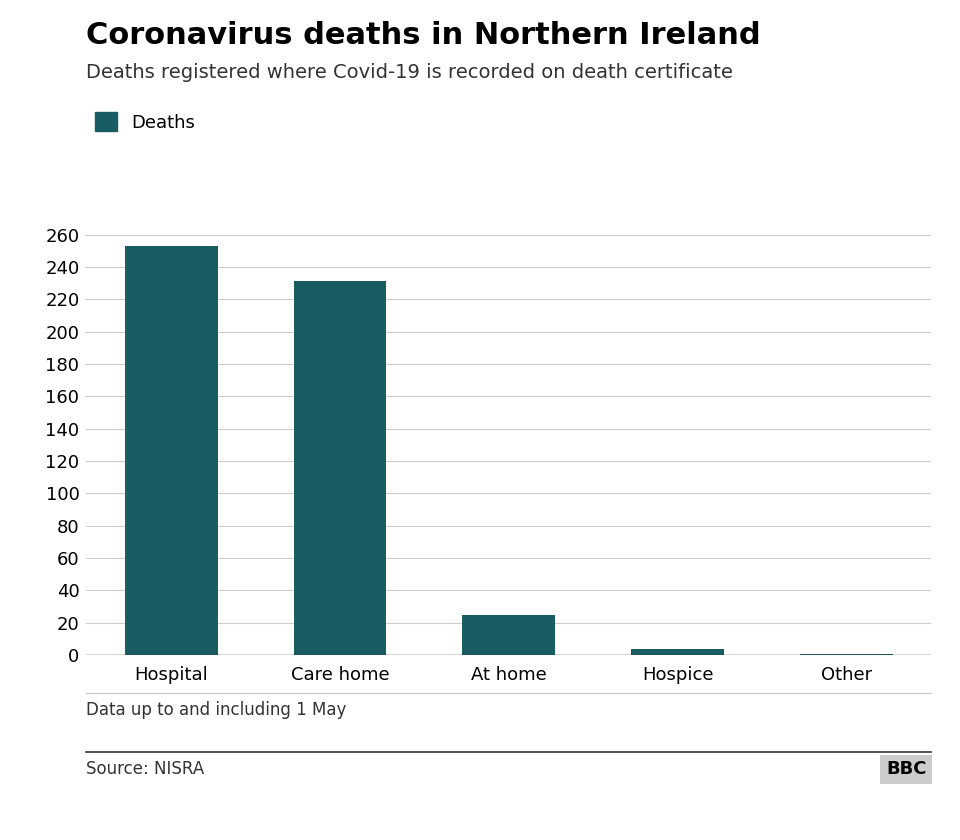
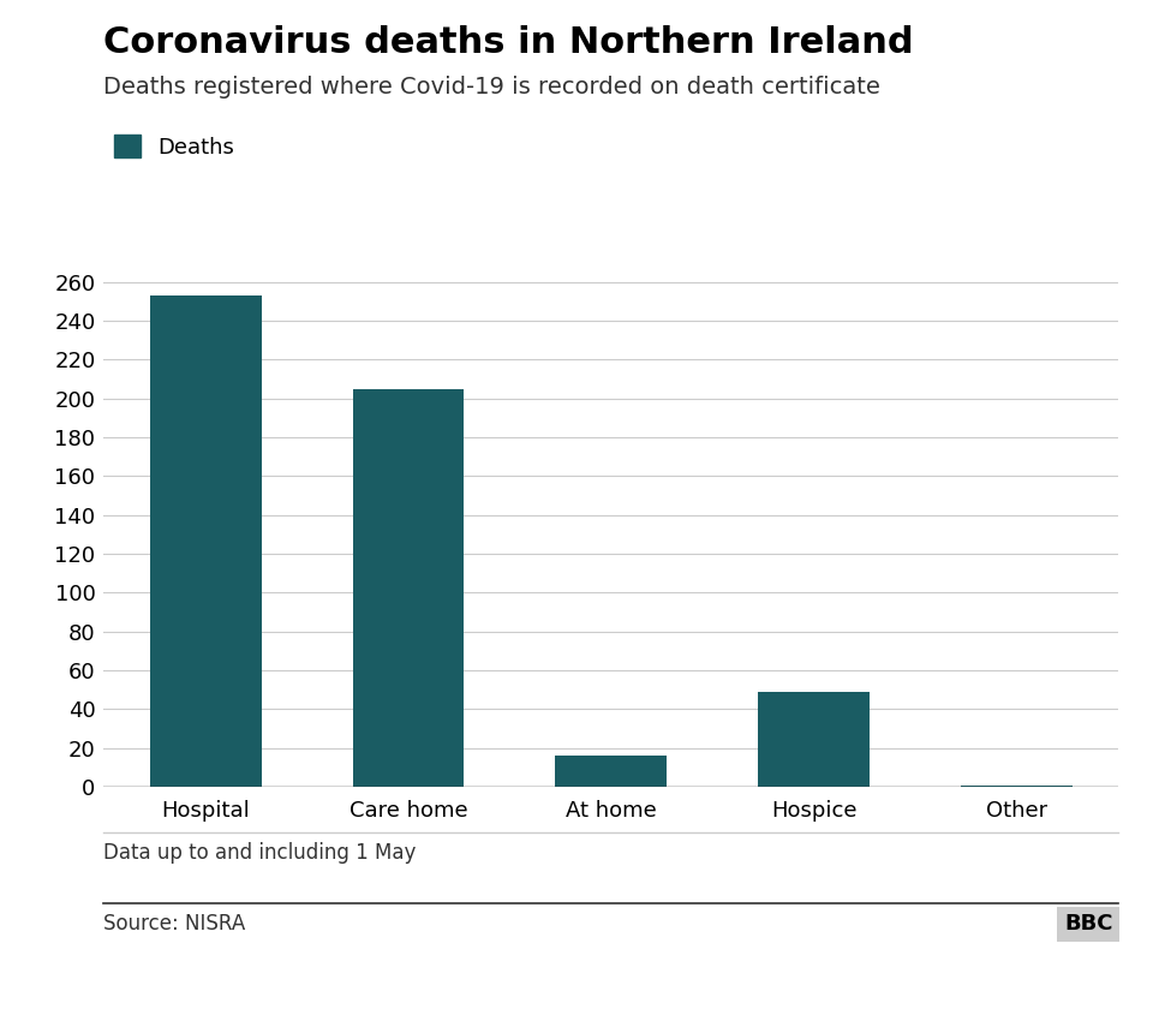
Care home: 231 -> 205
At home: 25 -> 16
Hospice: 4 -> 49
